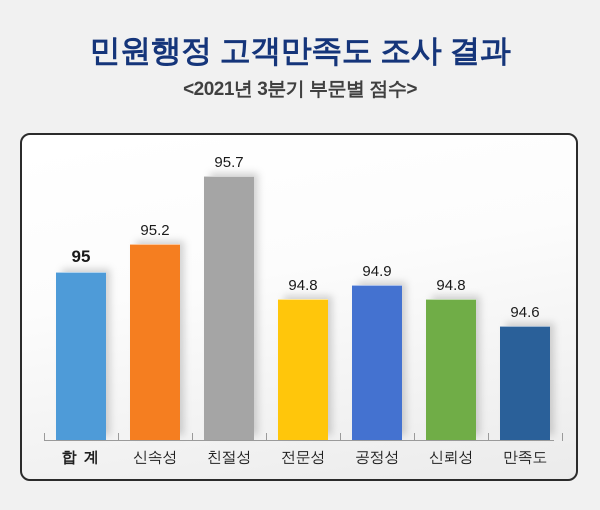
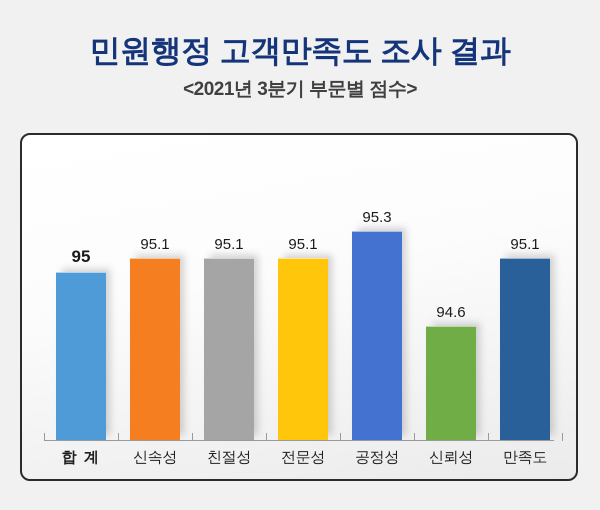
신속성: 95.2 -> 95.1
친절성: 95.7 -> 95.1
전문성: 94.8 -> 95.1
공정성: 94.9 -> 95.3
신뢰성: 94.8 -> 94.6
만족도: 94.6 -> 95.1
